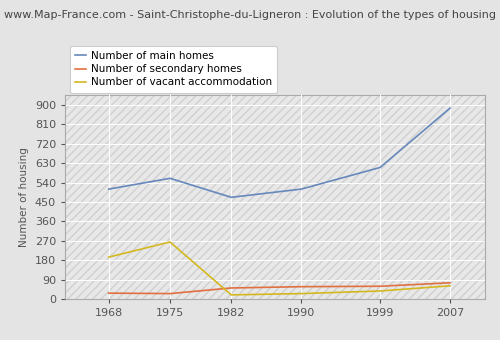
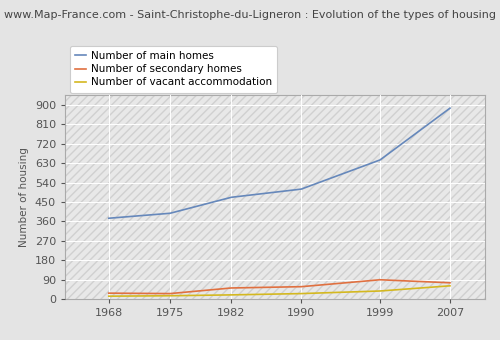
Number of main homes/1968: 510 -> 375
Number of vacant accommodation/1968: 195 -> 14
Number of main homes/1975: 560 -> 398
Number of vacant accommodation/1975: 265 -> 16
Number of main homes/1999: 610 -> 645
Number of secondary homes/1999: 60 -> 90
